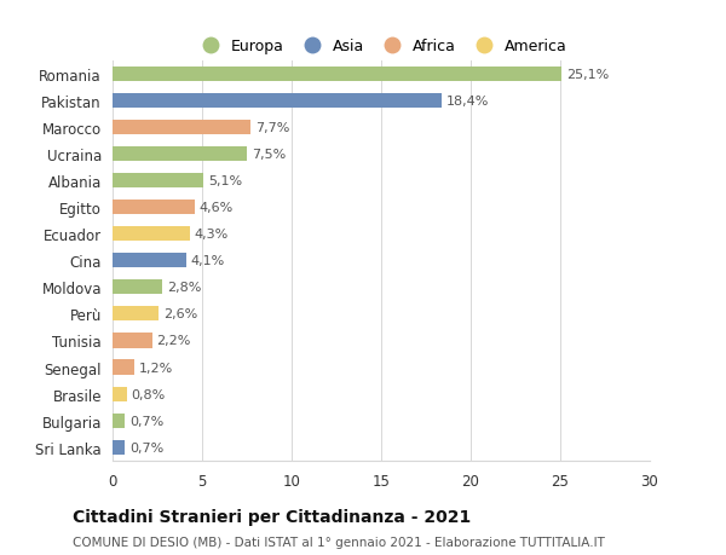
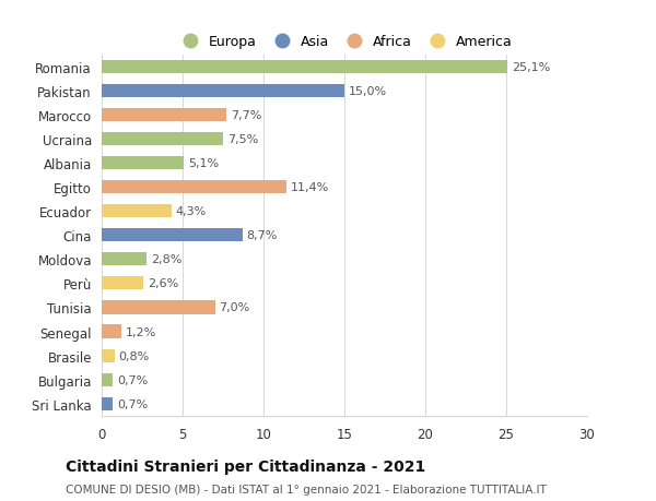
Pakistan: 18,4% -> 15,0%
Egitto: 4,6% -> 11,4%
Cina: 4,1% -> 8,7%
Tunisia: 2,2% -> 7,0%
